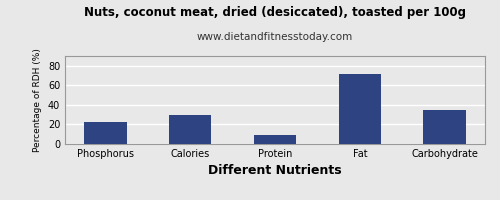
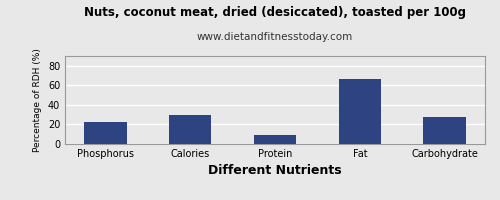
Fat: 72 -> 66
Carbohydrate: 35 -> 28
